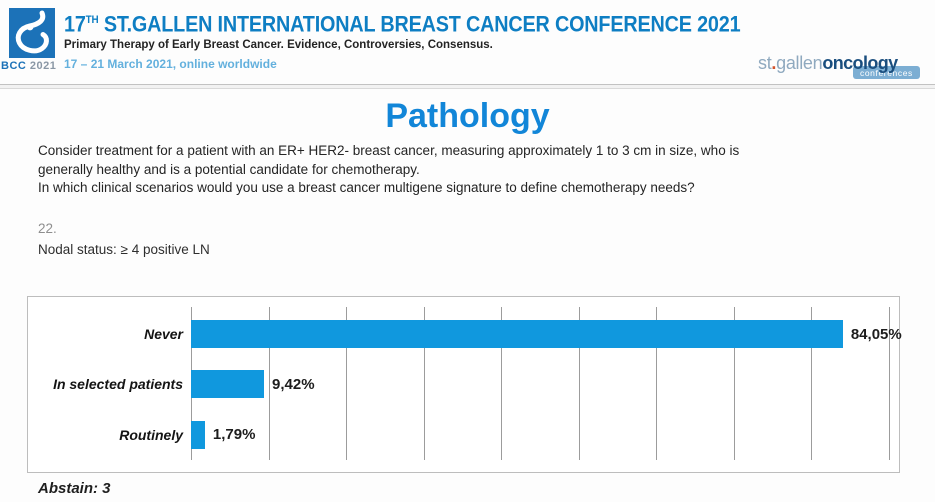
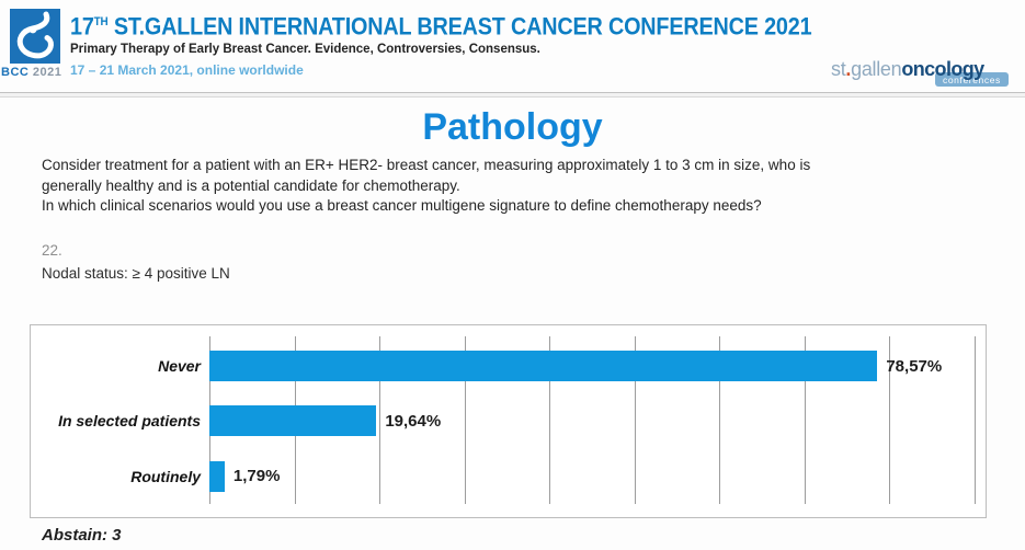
Never: 84,05% -> 78,57%
In selected patients: 9,42% -> 19,64%
